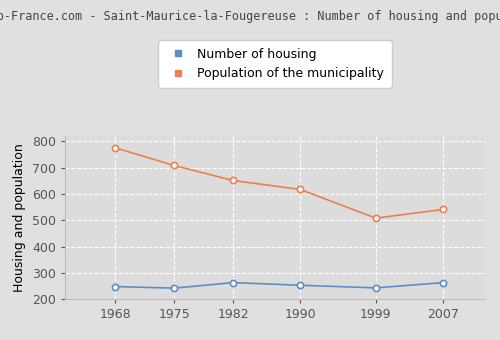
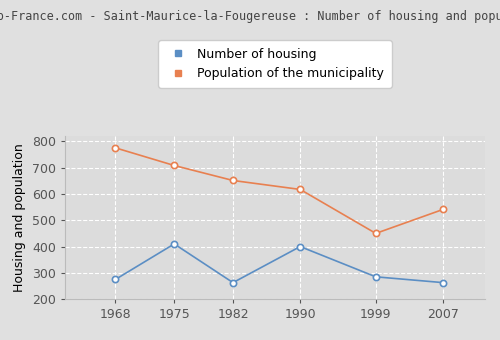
Number of housing/1968: 248 -> 275
Number of housing/1975: 242 -> 410
Number of housing/1990: 253 -> 400
Number of housing/1999: 243 -> 285
Population of the municipality/1999: 508 -> 450
